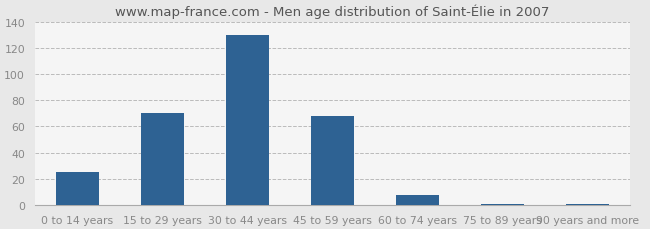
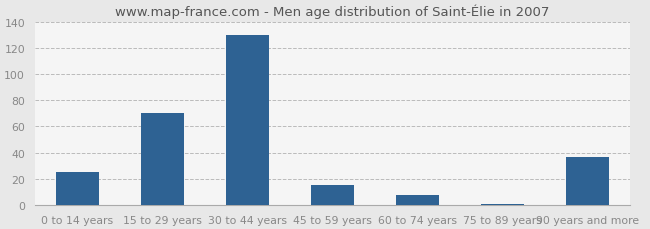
45 to 59 years: 68 -> 15
90 years and more: 1 -> 37
